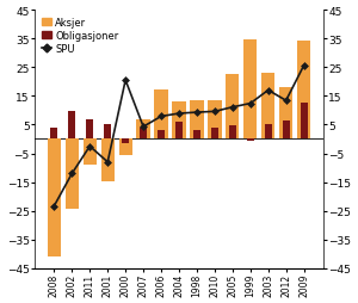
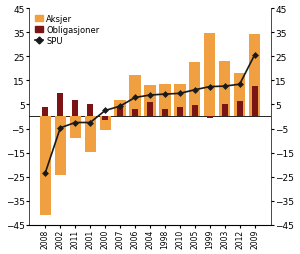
SPU/2002: -12.0 -> -4.7
SPU/2001: -8.0 -> -2.5
SPU/2000: 20.5 -> 2.5
SPU/2003: 17.0 -> 12.6
